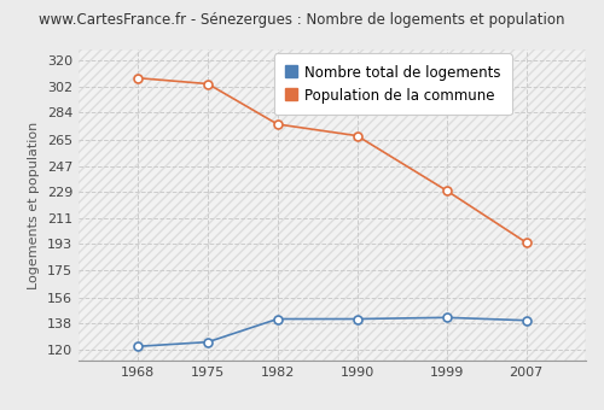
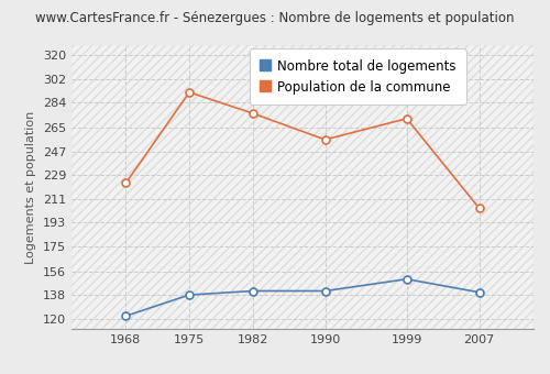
Population de la commune/1968: 308 -> 223
Nombre total de logements/1975: 125 -> 138
Population de la commune/1975: 304 -> 292
Population de la commune/1990: 268 -> 256
Nombre total de logements/1999: 142 -> 150
Population de la commune/1999: 230 -> 272
Population de la commune/2007: 194 -> 204
